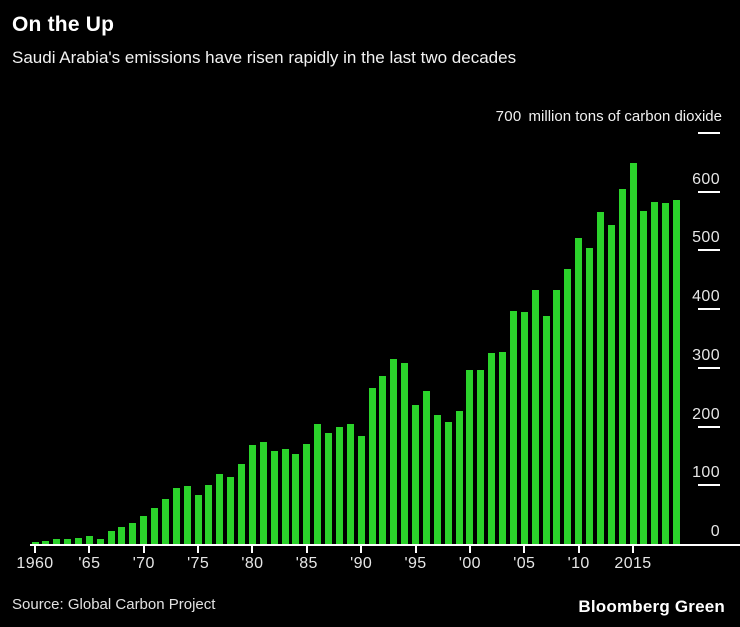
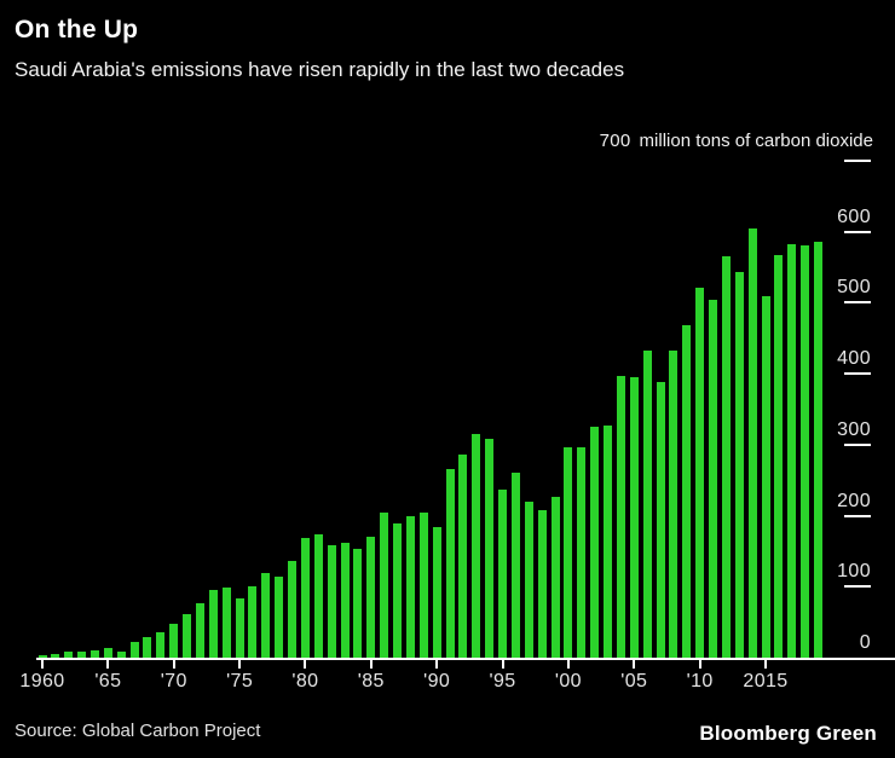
2015: 650 -> 510
